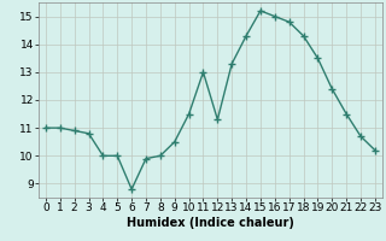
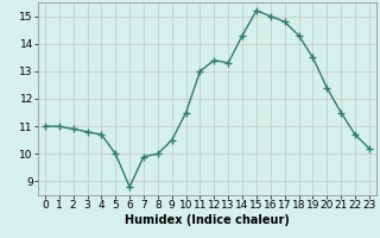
4: 10.0 -> 10.7
12: 11.3 -> 13.4
